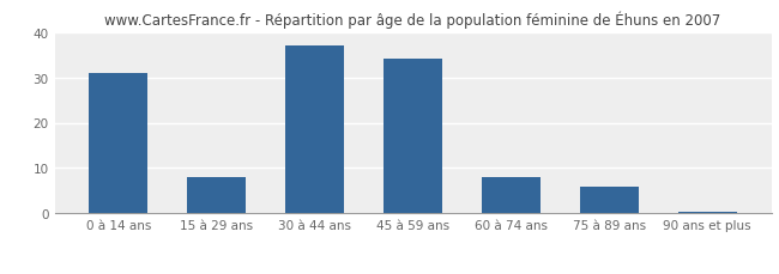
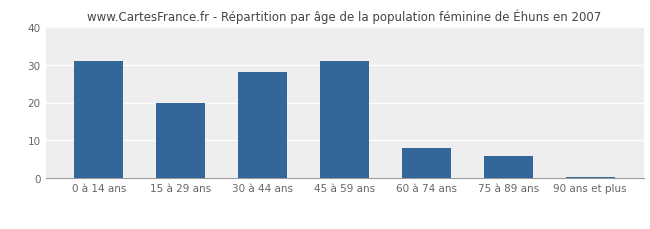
15 à 29 ans: 8.0 -> 20.0
30 à 44 ans: 37.0 -> 28.0
45 à 59 ans: 34.0 -> 31.0
